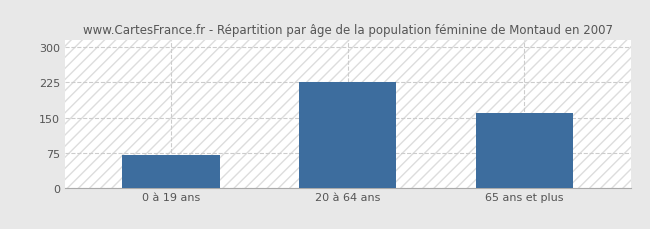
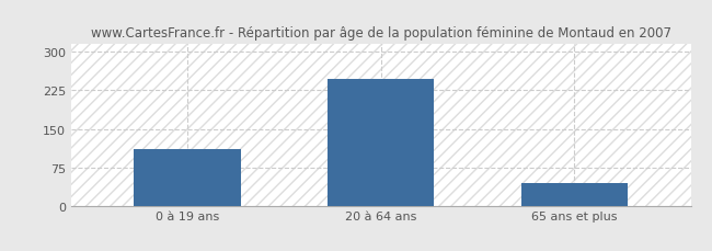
0 à 19 ans: 70 -> 110
20 à 64 ans: 225 -> 248
65 ans et plus: 160 -> 45
